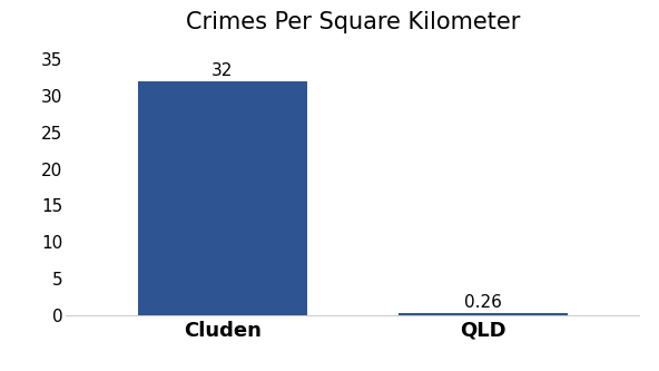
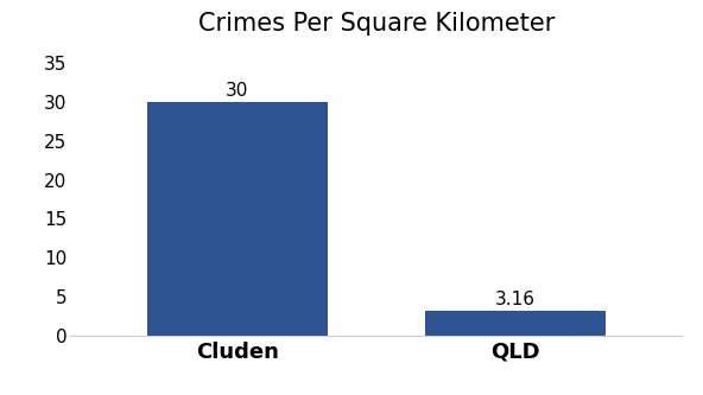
Cluden: 32 -> 30
QLD: 0.26 -> 3.16
